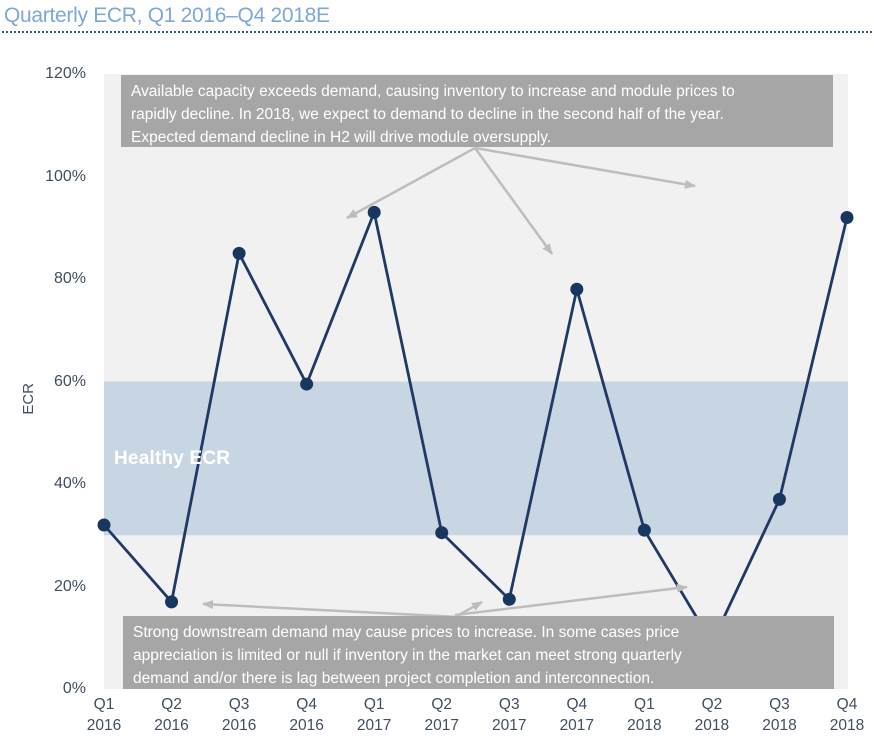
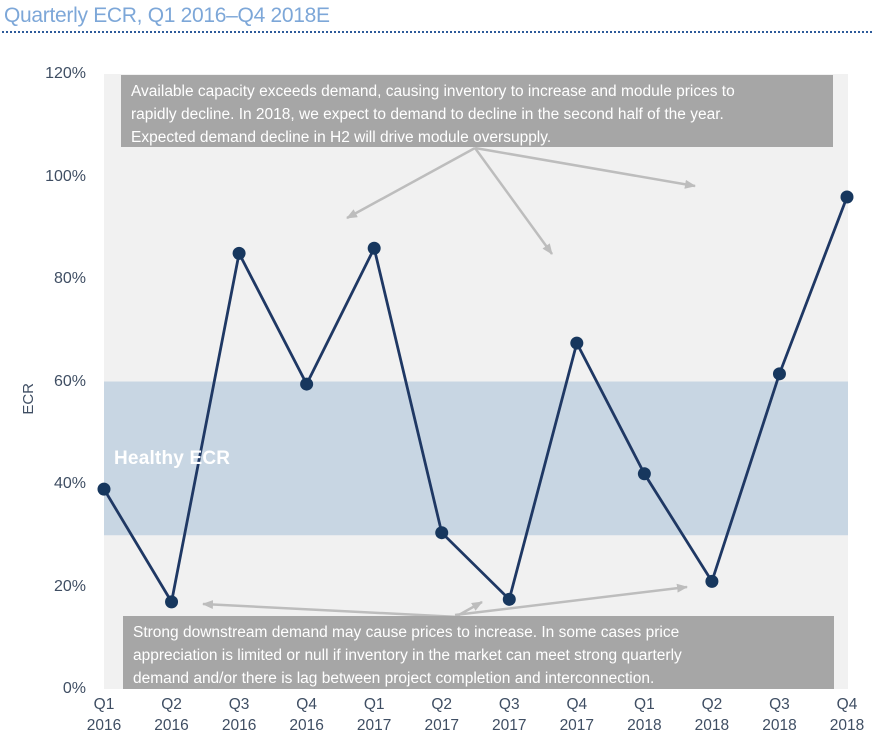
Q1 2016: 32% -> 39%
Q1 2017: 93% -> 86%
Q4 2017: 78% -> 68%
Q1 2018: 31% -> 42%
Q2 2018: 9% -> 21%
Q3 2018: 37% -> 62%
Q4 2018: 92% -> 96%
